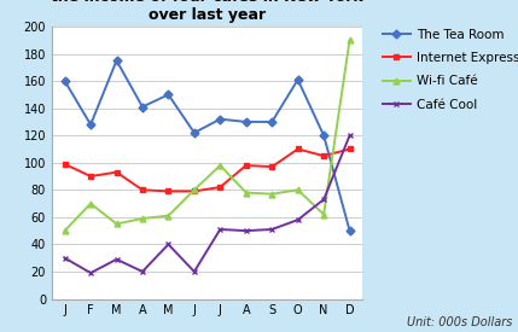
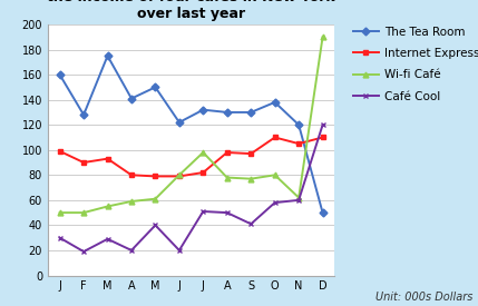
Wi-fi Café/F: 70 -> 50
Café Cool/S: 51 -> 41
The Tea Room/O: 161 -> 138
Café Cool/N: 73 -> 60
